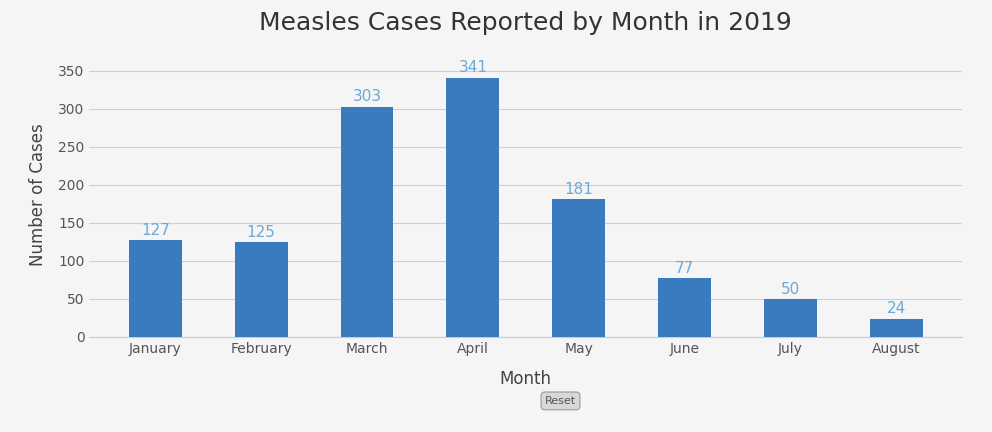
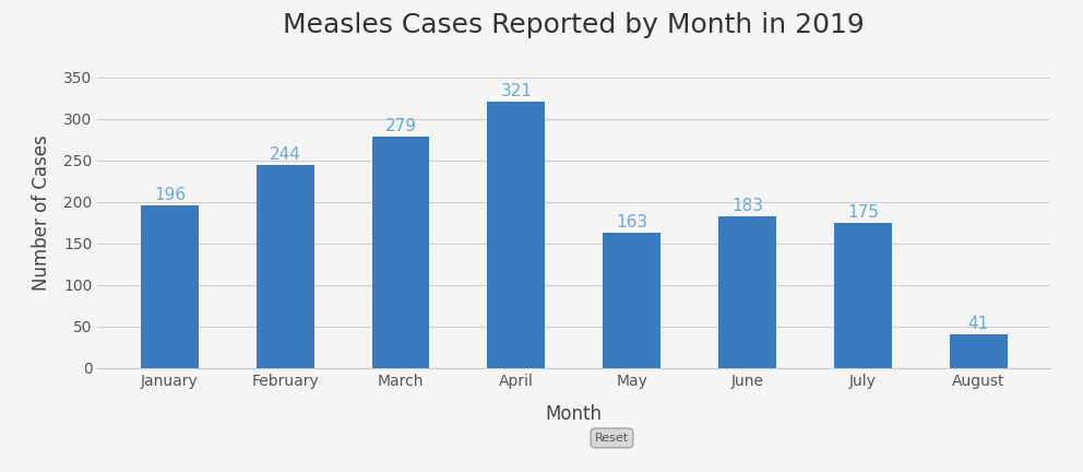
January: 127 -> 196
February: 125 -> 244
March: 303 -> 279
April: 341 -> 321
May: 181 -> 163
June: 77 -> 183
July: 50 -> 175
August: 24 -> 41
